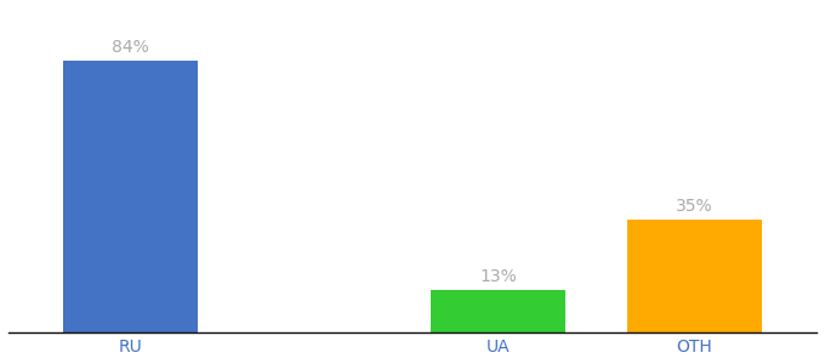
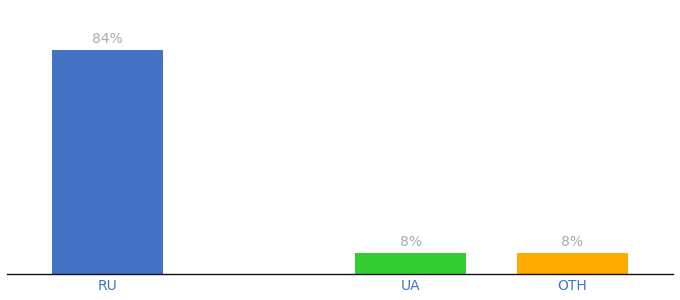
UA: 13% -> 8%
OTH: 35% -> 8%
